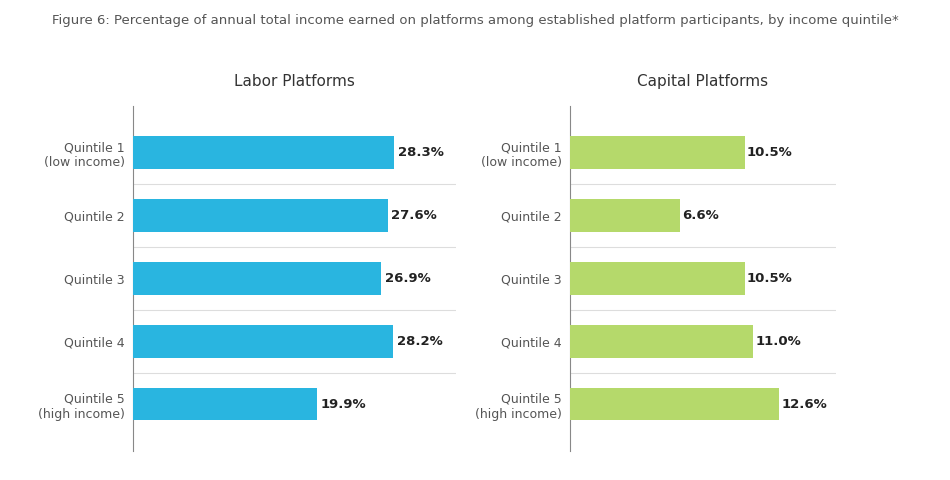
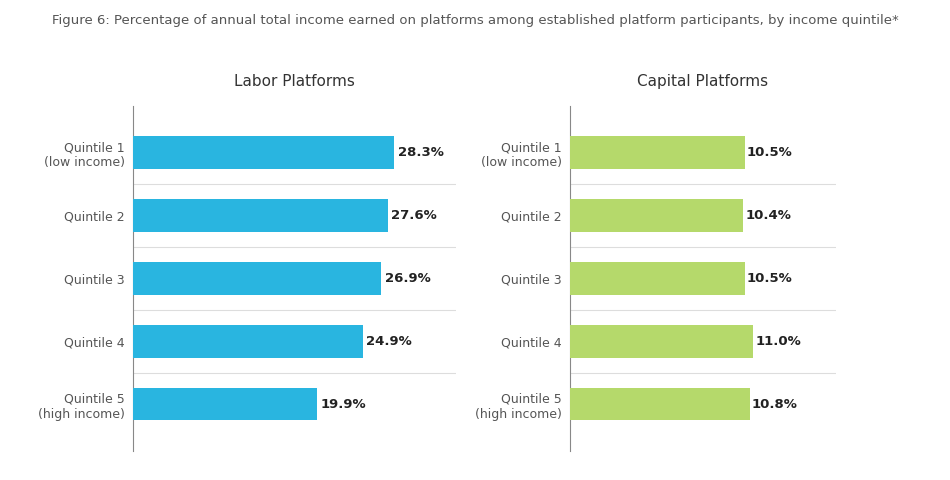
Labor Platforms/Quintile 4: 28.2% -> 24.9%
Capital Platforms/Quintile 2: 6.6% -> 10.4%
Capital Platforms/Quintile 5 (high income): 12.6% -> 10.8%
